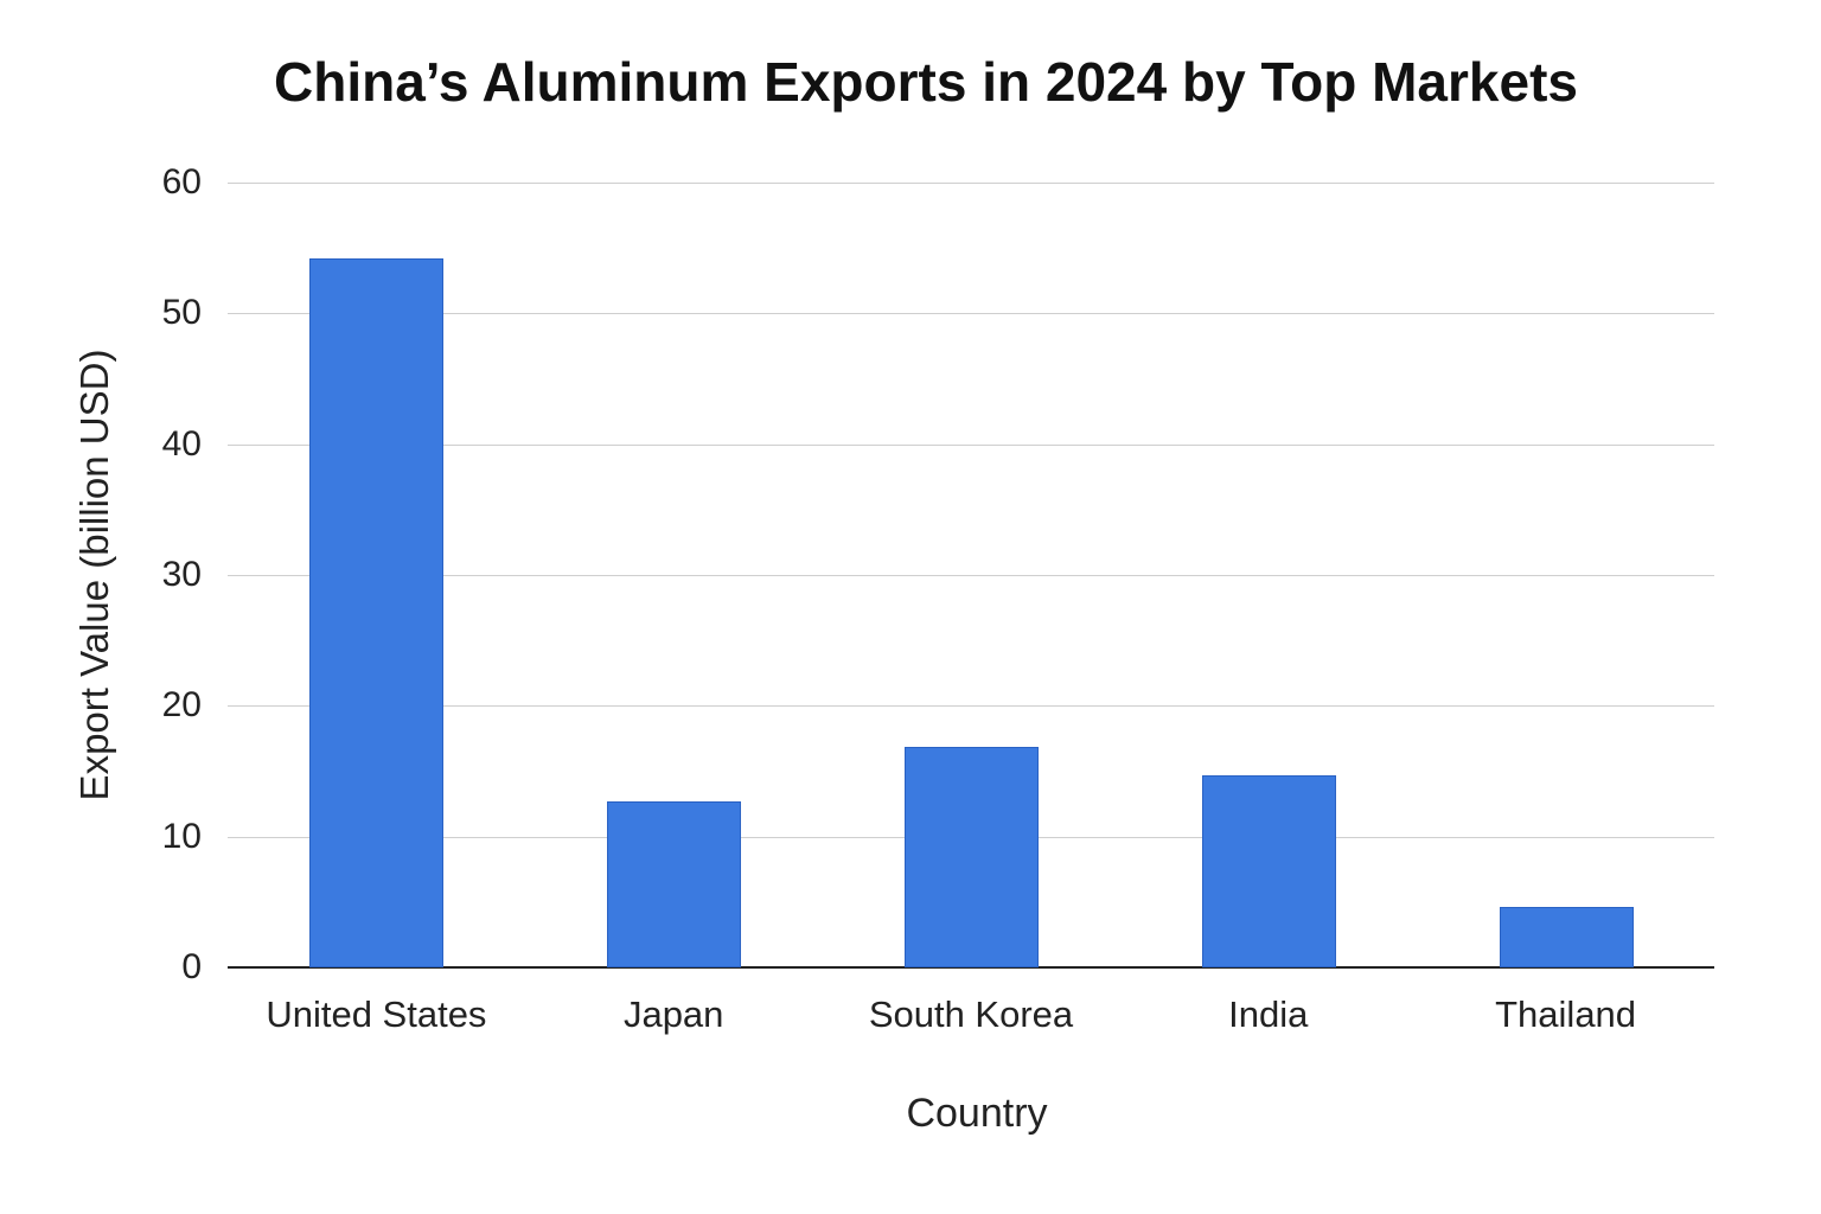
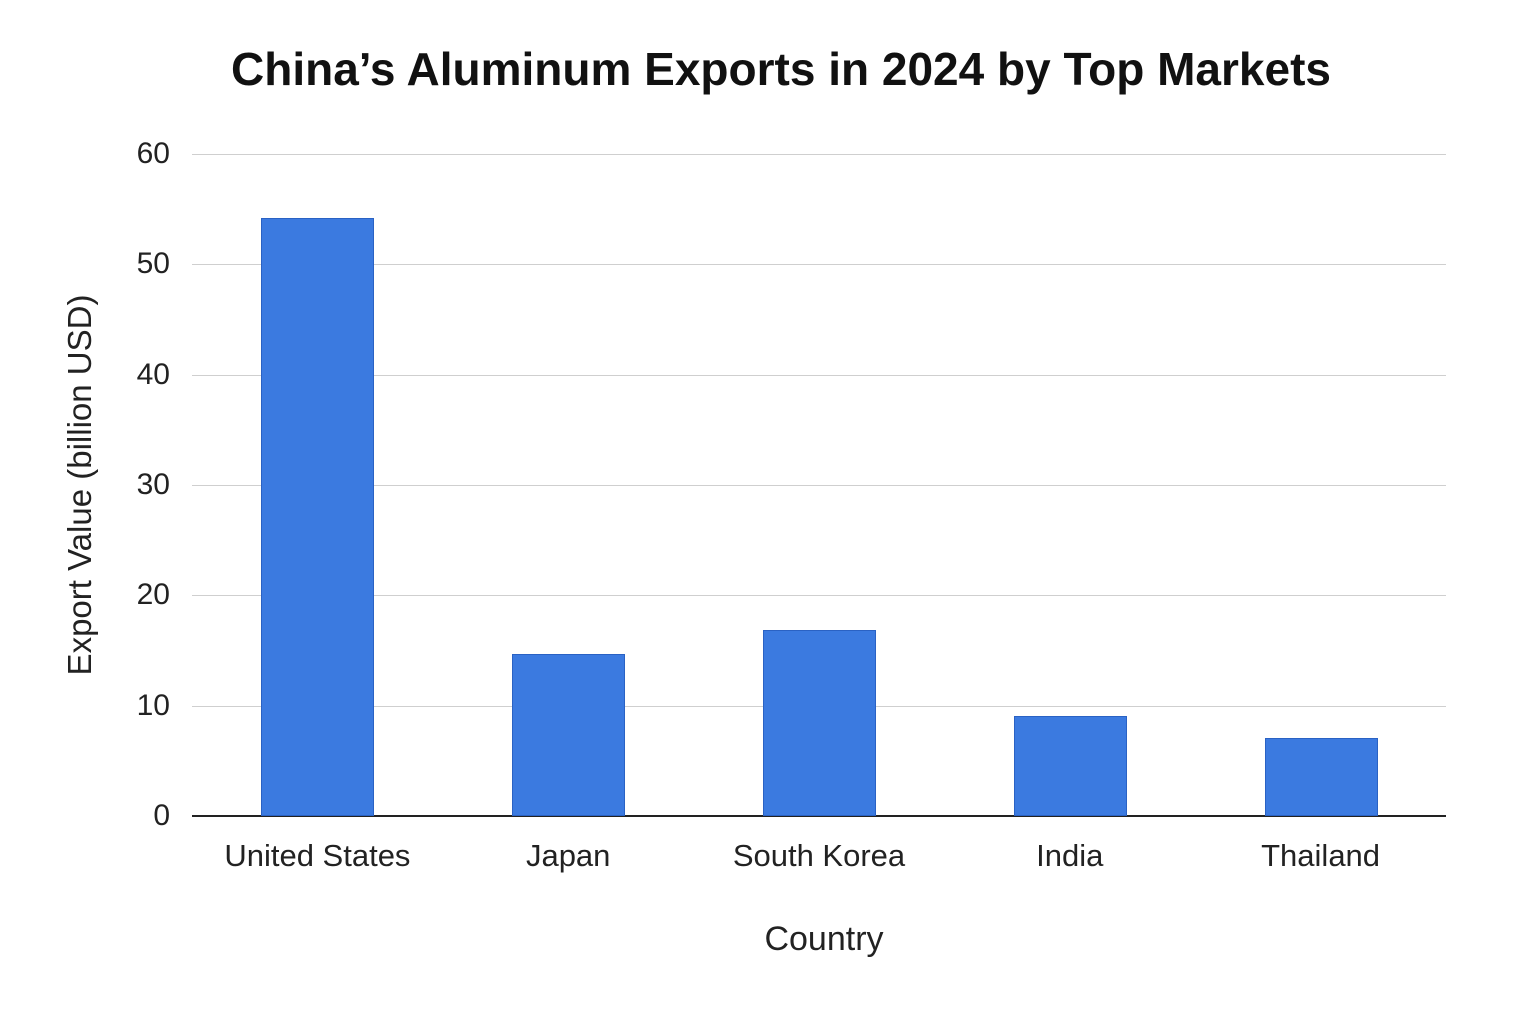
Japan: 12.7 -> 14.7
India: 14.7 -> 9.1
Thailand: 4.6 -> 7.1
